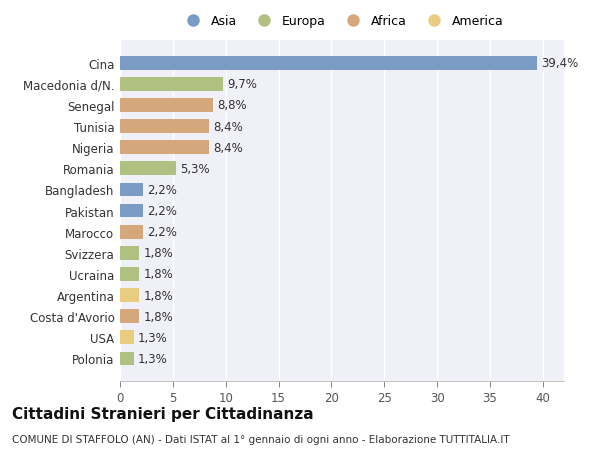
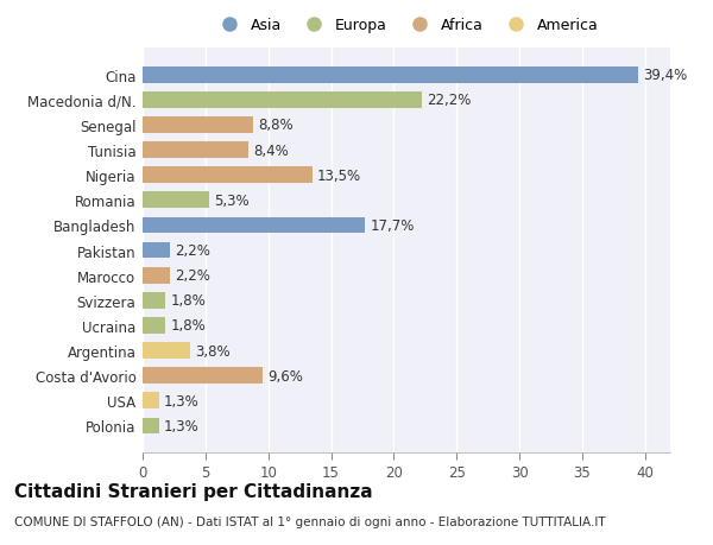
Macedonia d/N.: 9,7% -> 22,2%
Nigeria: 8,4% -> 13,5%
Bangladesh: 2,2% -> 17,7%
Argentina: 1,8% -> 3,8%
Costa d'Avorio: 1,8% -> 9,6%
